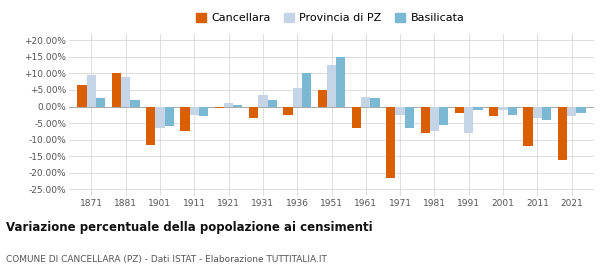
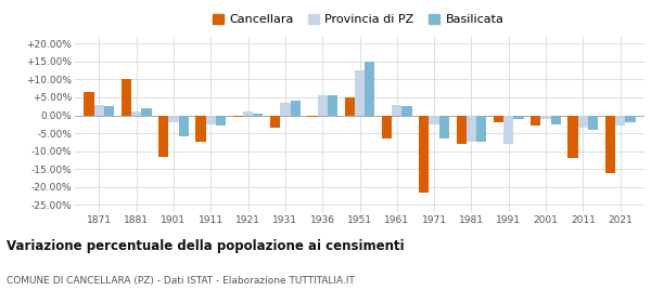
Provincia di PZ/1871: 9.5% -> 3.0%
Provincia di PZ/1881: 9.0% -> 1.0%
Provincia di PZ/1901: -6.5% -> -2.0%
Basilicata/1931: 2.0% -> 4.0%
Cancellara/1936: -2.5% -> -0.5%
Basilicata/1936: 10.0% -> 5.5%
Basilicata/1981: -5.5% -> -7.5%
